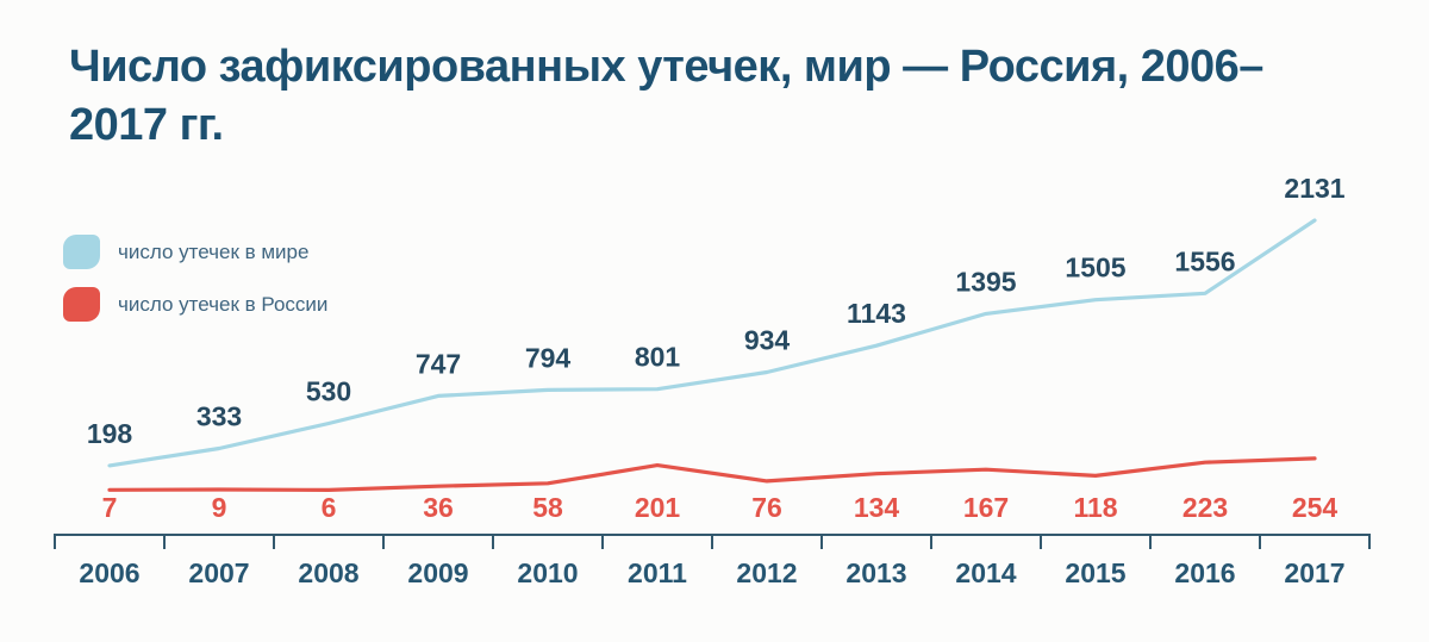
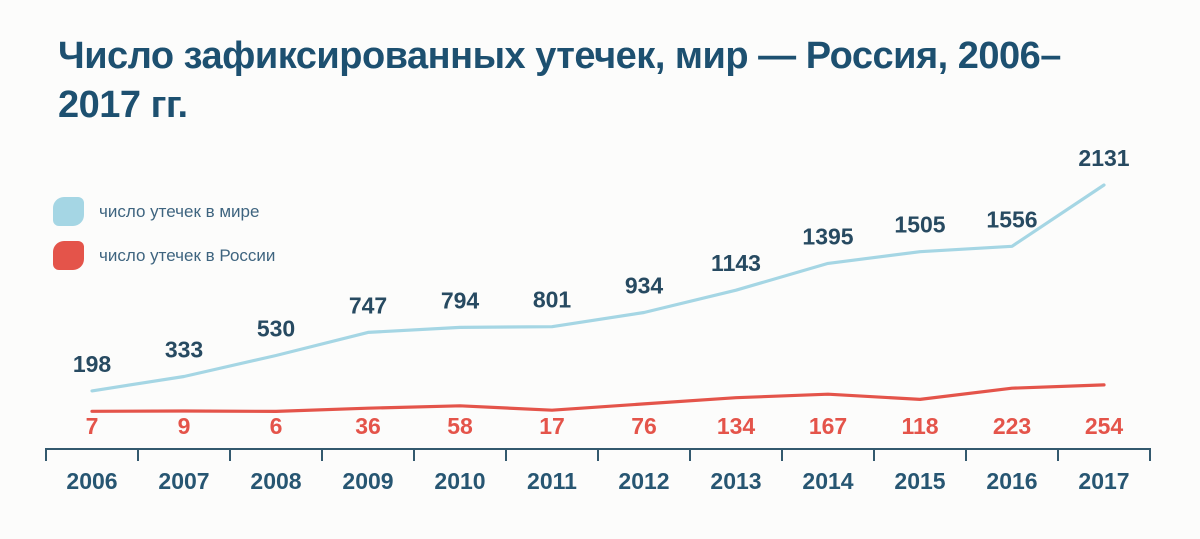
число утечек в России/2011: 201 -> 17
